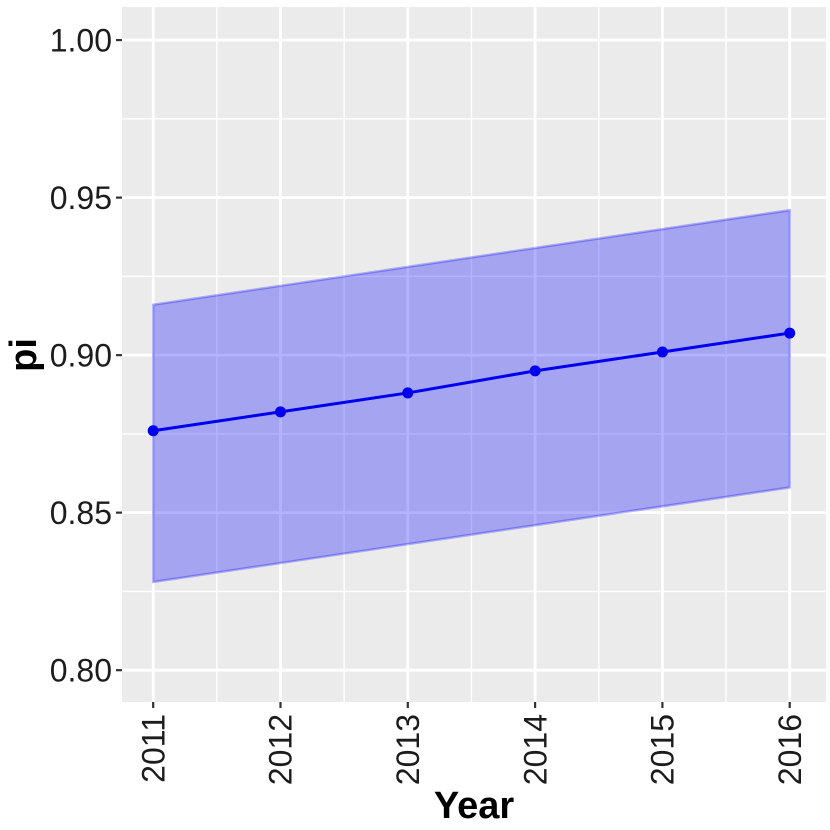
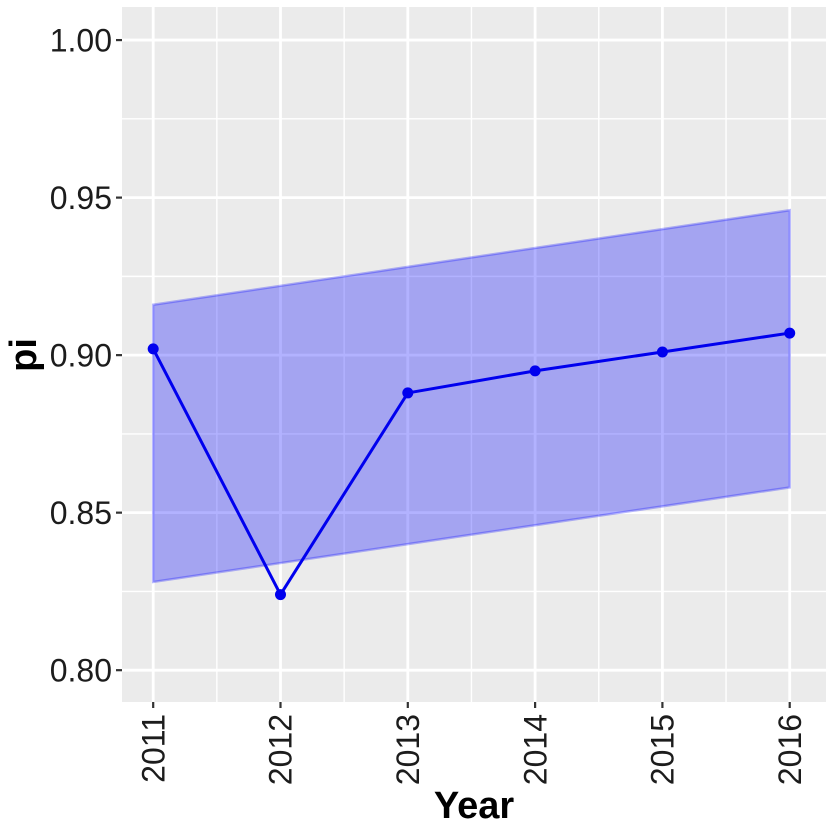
2011: 0.876 -> 0.902
2012: 0.882 -> 0.824
